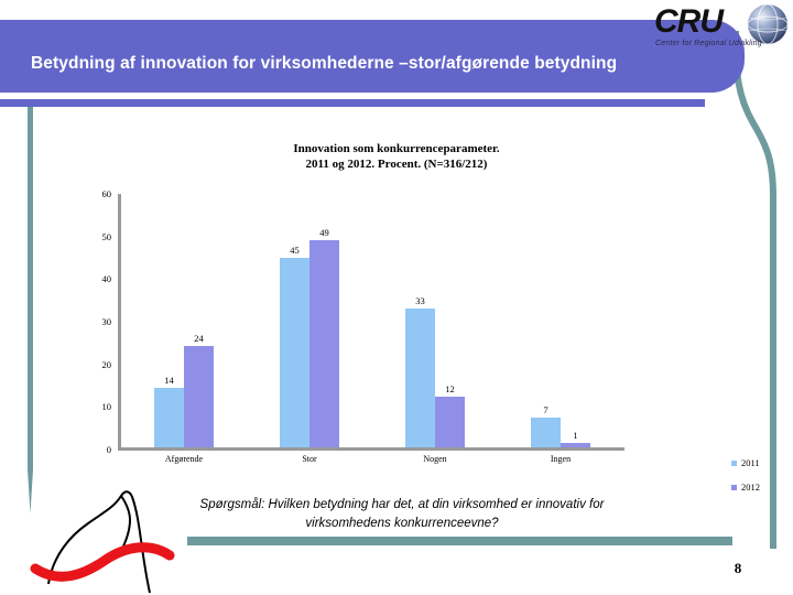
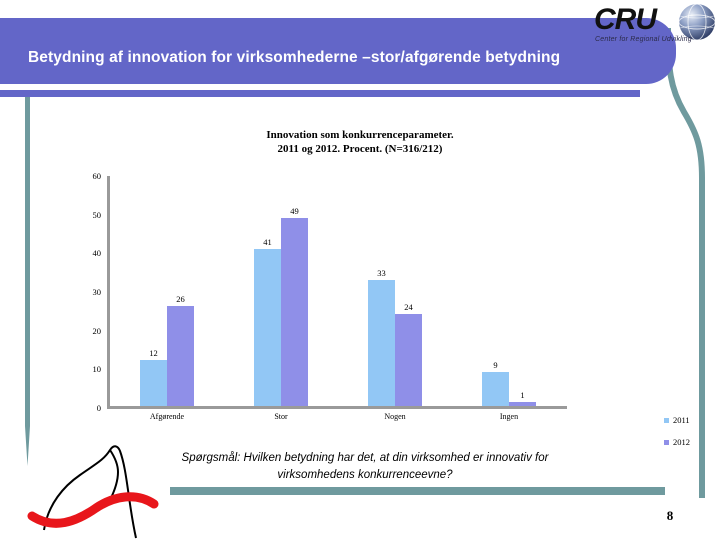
2011/Afgørende: 14 -> 12
2012/Afgørende: 24 -> 26
2011/Stor: 45 -> 41
2012/Nogen: 12 -> 24
2011/Ingen: 7 -> 9
